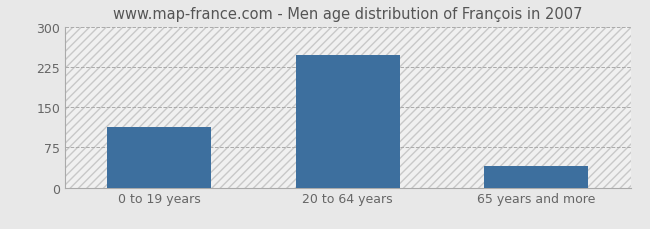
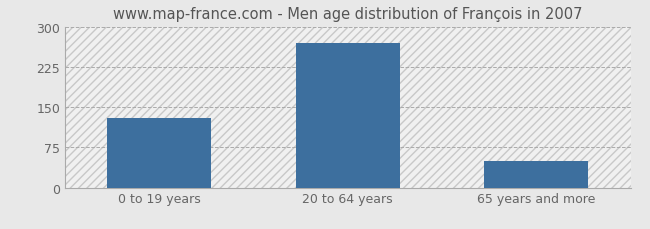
0 to 19 years: 113 -> 130
20 to 64 years: 248 -> 270
65 years and more: 40 -> 50
